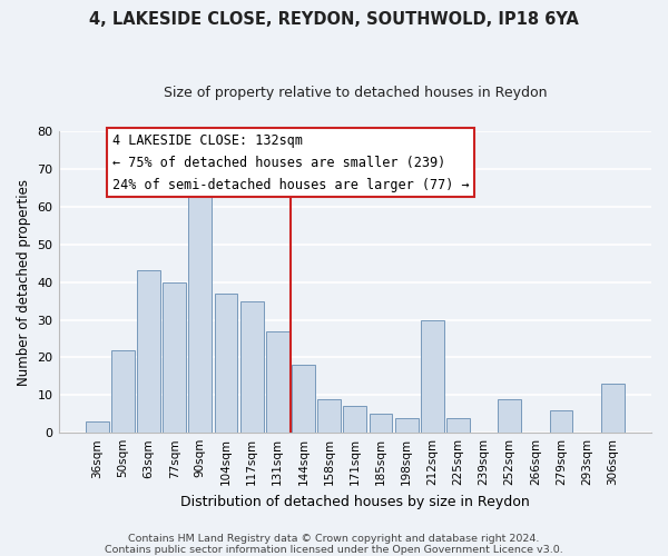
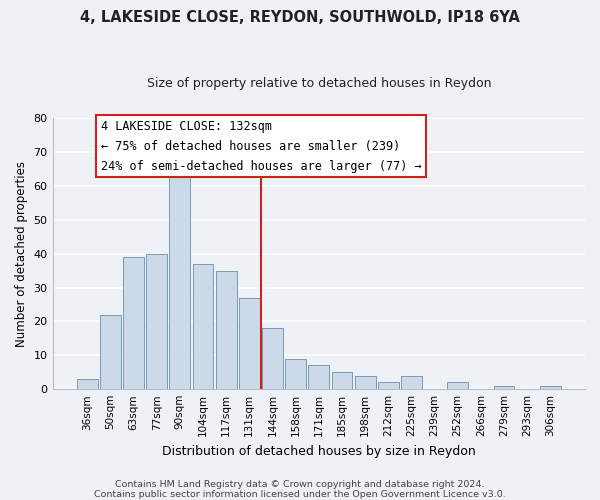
63sqm: 43 -> 39
212sqm: 30 -> 2
252sqm: 9 -> 2
279sqm: 6 -> 1
306sqm: 13 -> 1
